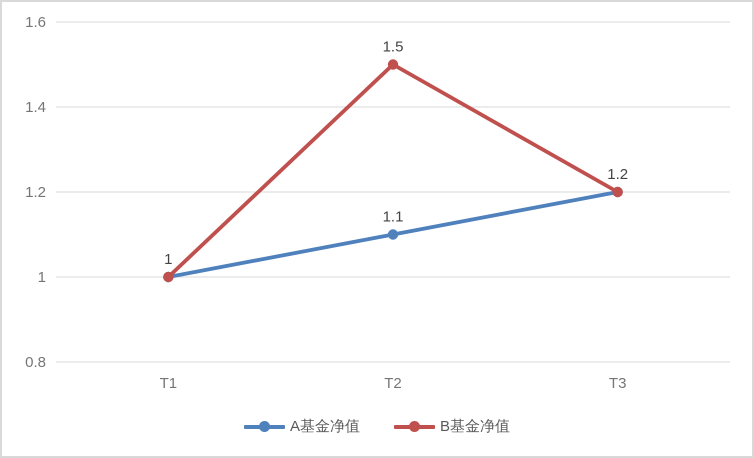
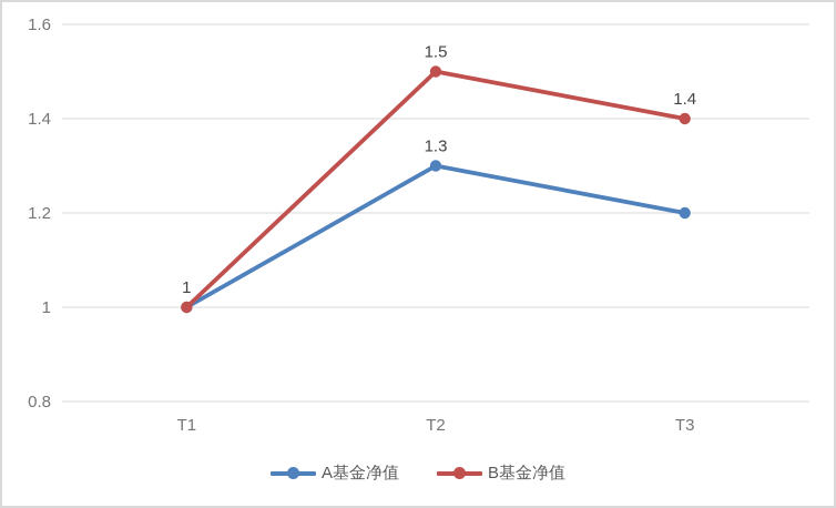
A基金净值/T2: 1.1 -> 1.3
B基金净值/T3: 1.2 -> 1.4
